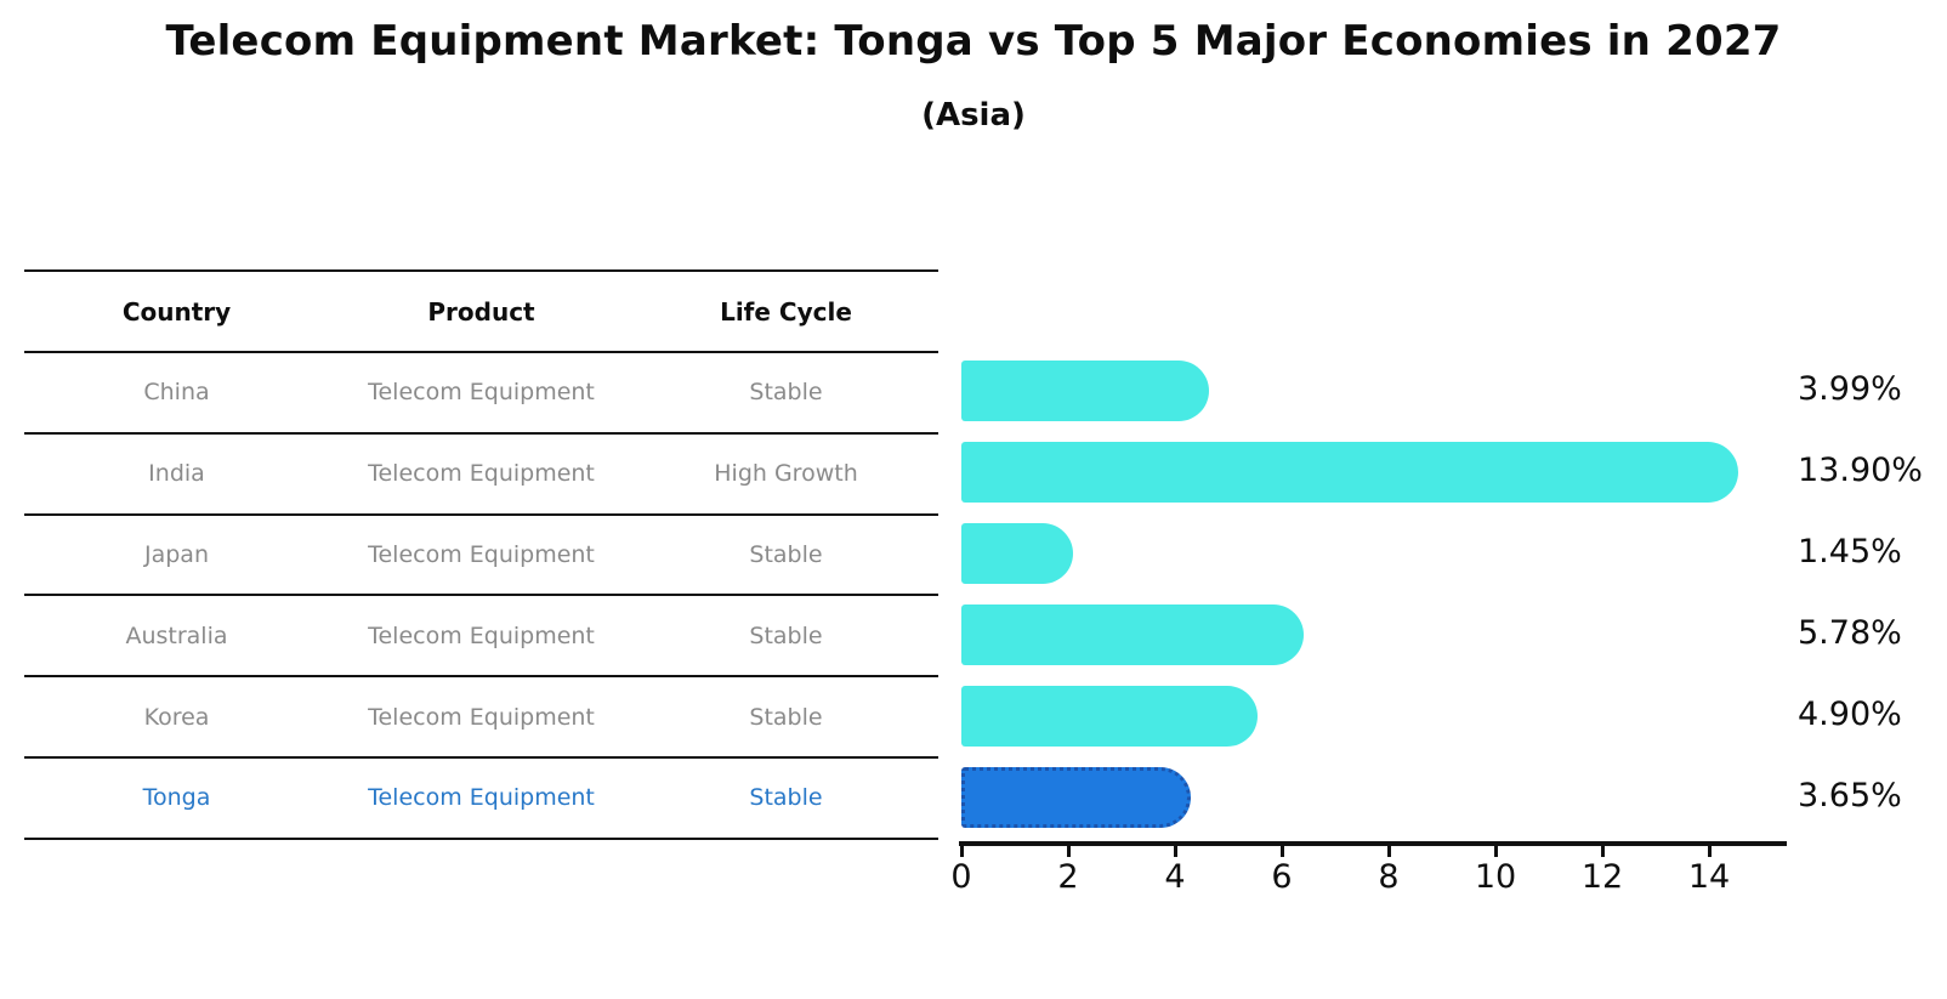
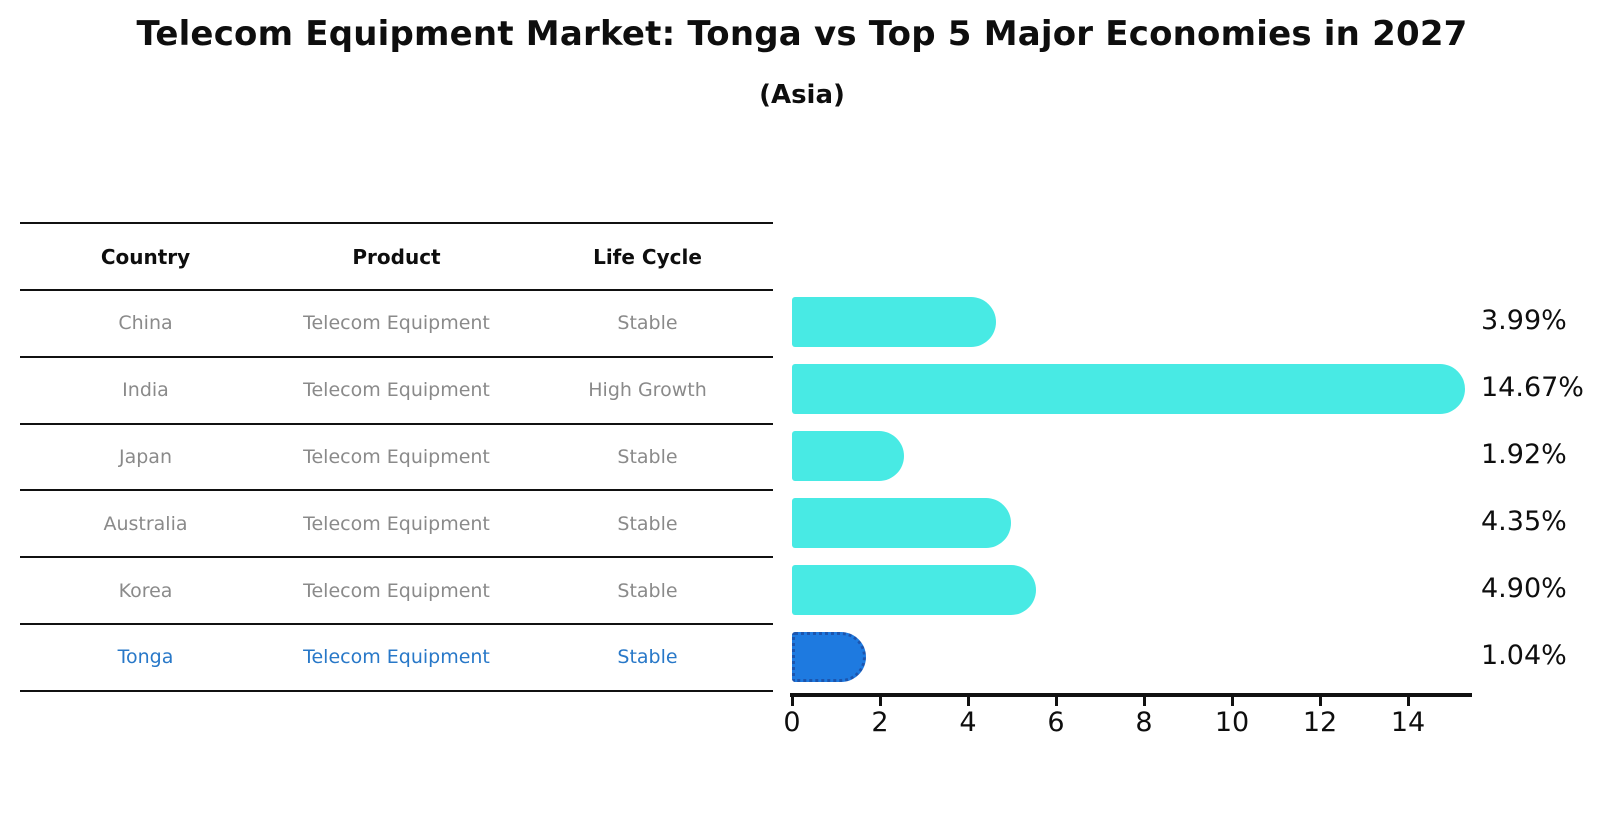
India: 13.90% -> 14.67%
Japan: 1.45% -> 1.92%
Australia: 5.78% -> 4.35%
Tonga: 3.65% -> 1.04%
